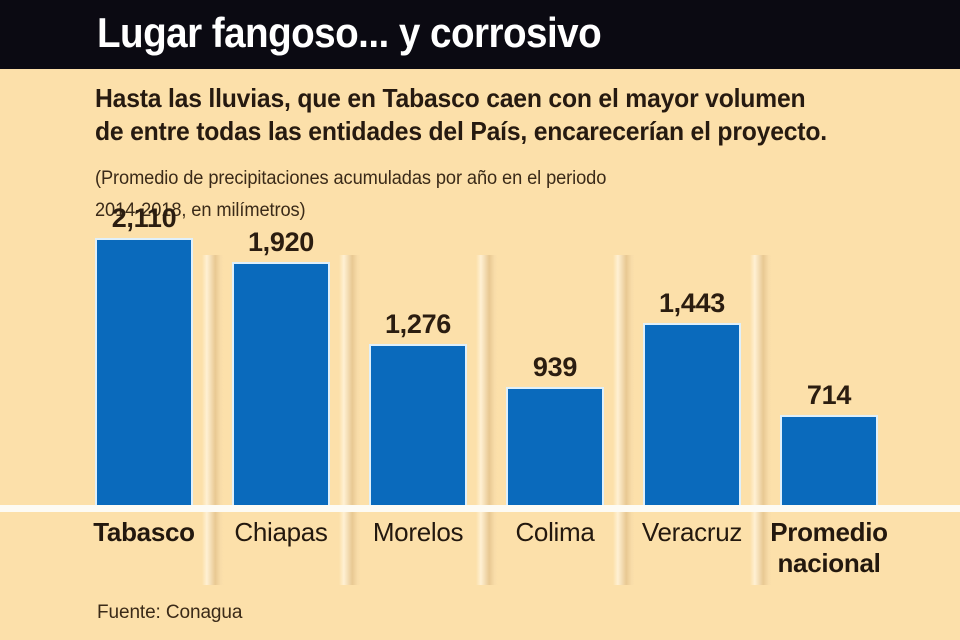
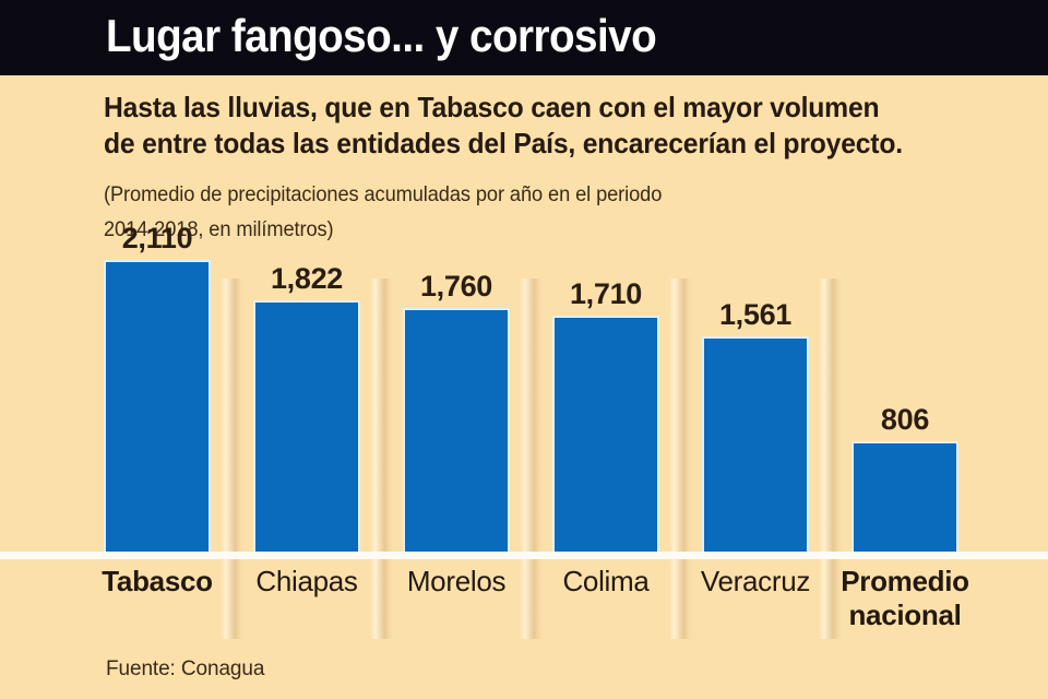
Chiapas: 1,920 -> 1,822
Morelos: 1,276 -> 1,760
Colima: 939 -> 1,710
Veracruz: 1,443 -> 1,561
Promedio nacional: 714 -> 806
